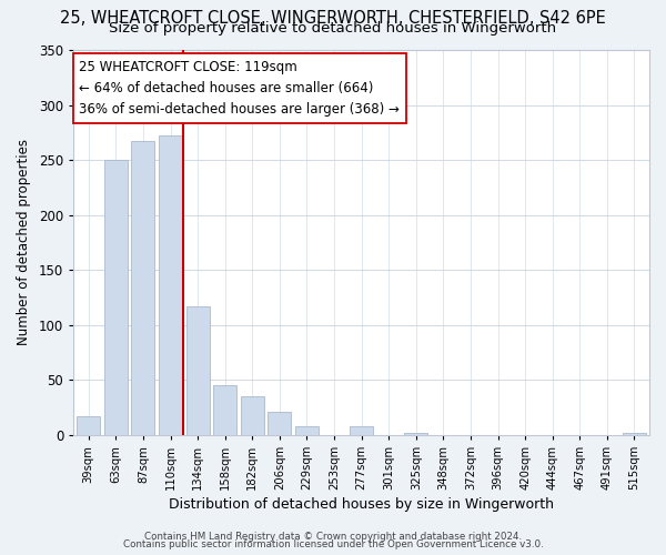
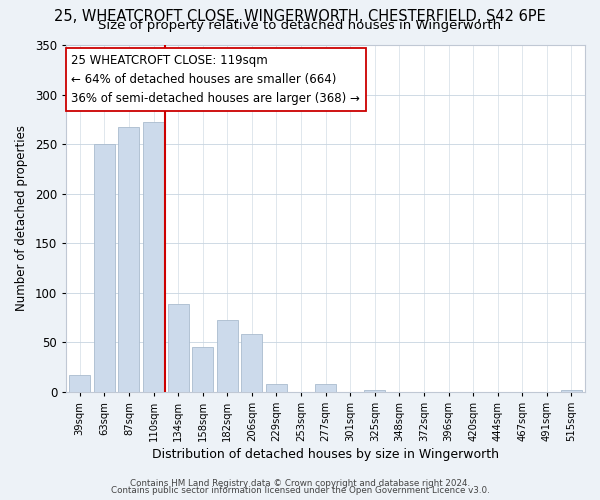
134sqm: 117 -> 88
182sqm: 35 -> 72
206sqm: 21 -> 58
